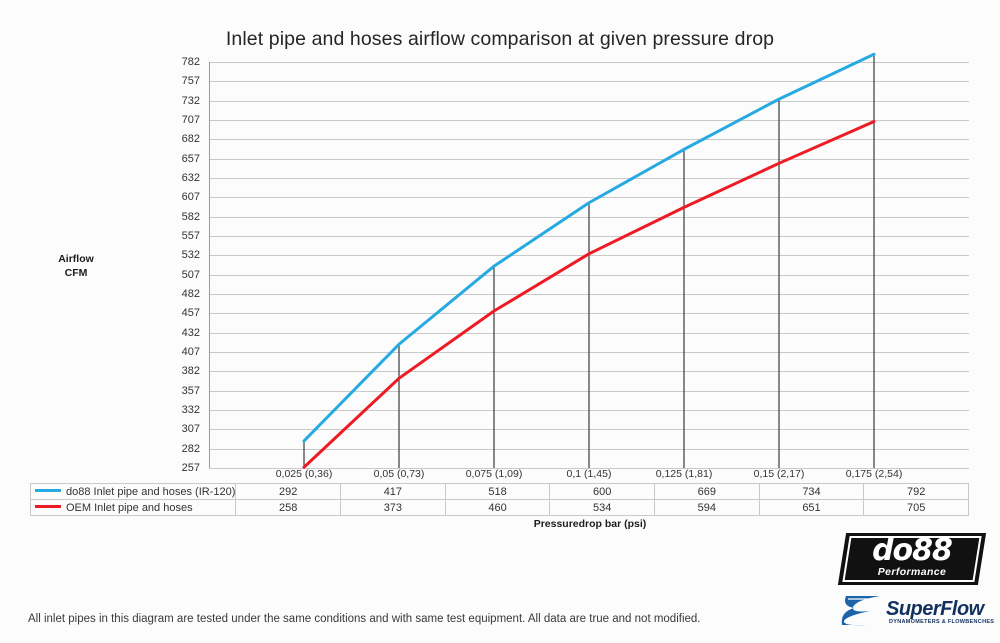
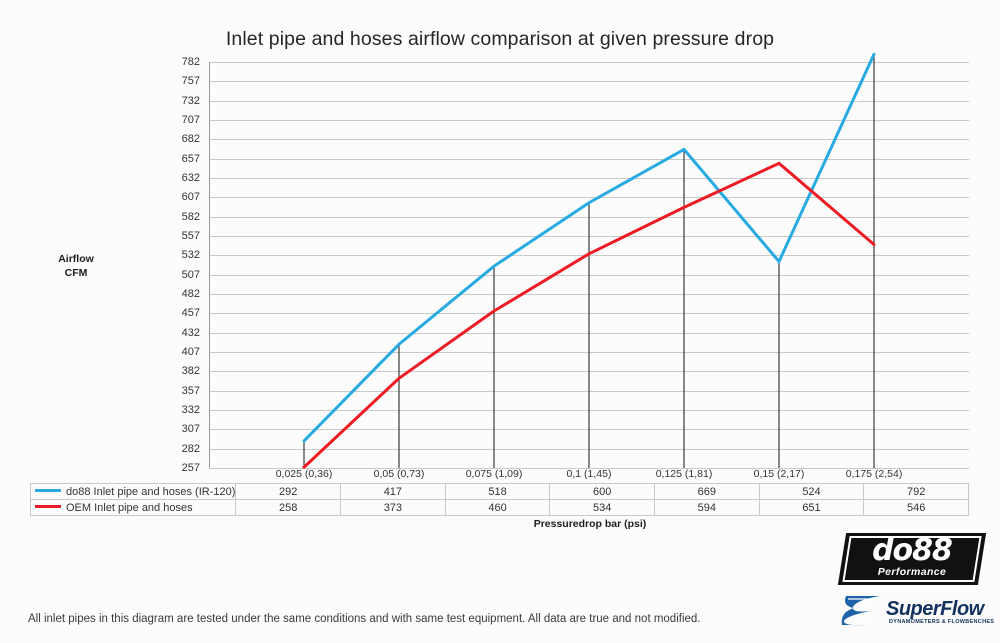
do88 Inlet pipe and hoses (IR-120)/0,15 (2,17): 734 -> 524
OEM Inlet pipe and hoses/0,175 (2,54): 705 -> 546
